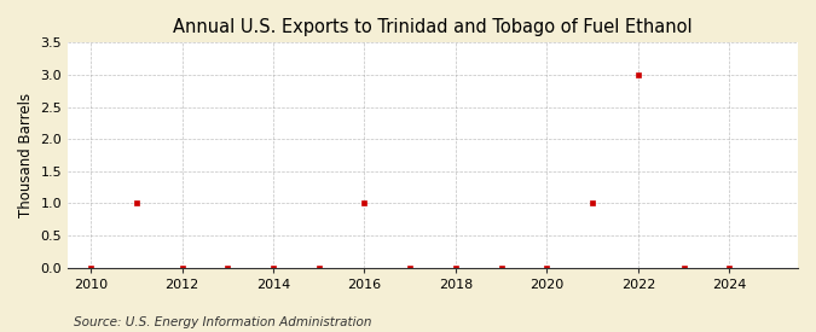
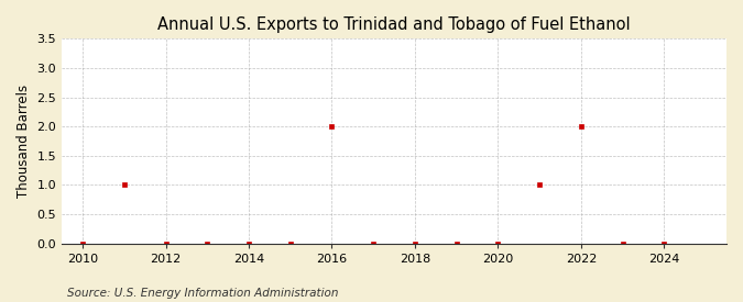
2016: 1 -> 2
2022: 3 -> 2
